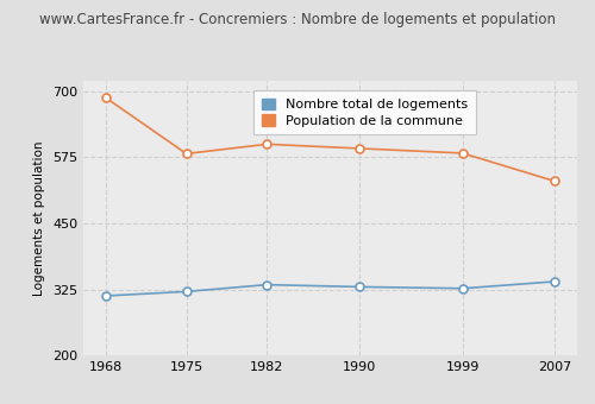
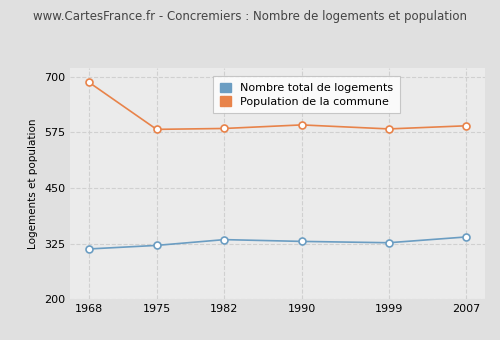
Population de la commune/1982: 600 -> 584
Population de la commune/2007: 530 -> 590
